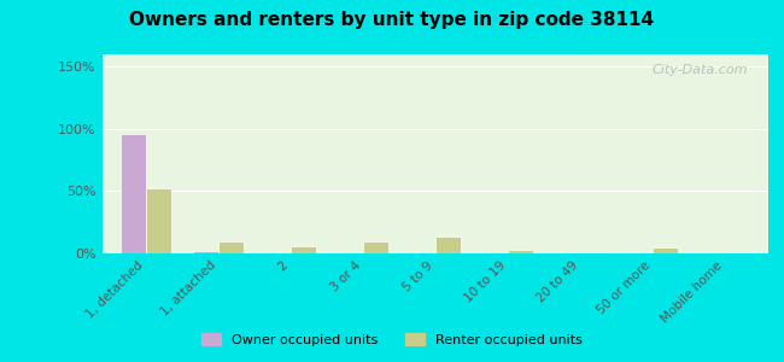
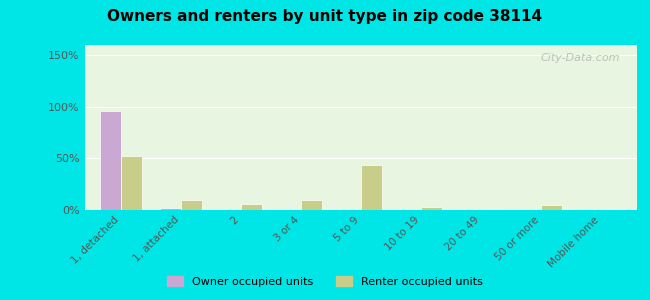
Renter occupied units/5 to 9: 14% -> 44%
